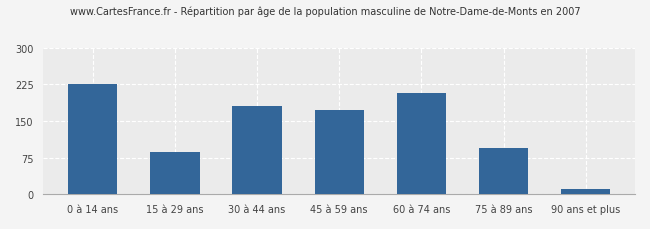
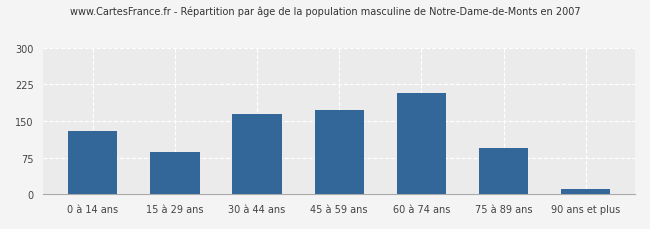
0 à 14 ans: 225 -> 130
30 à 44 ans: 180 -> 165
